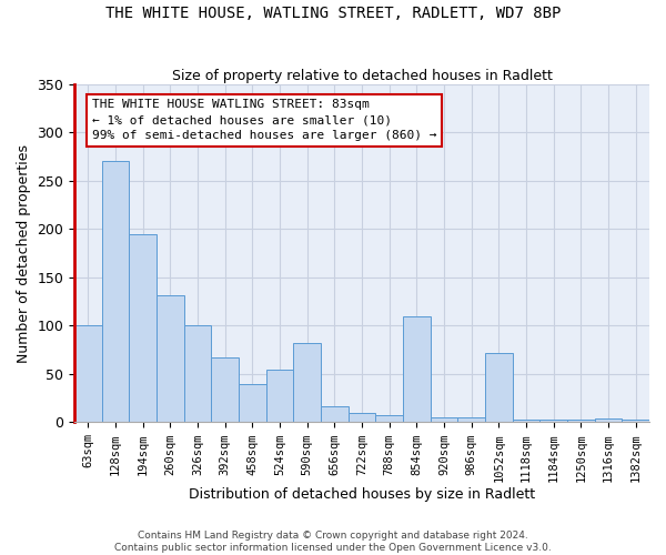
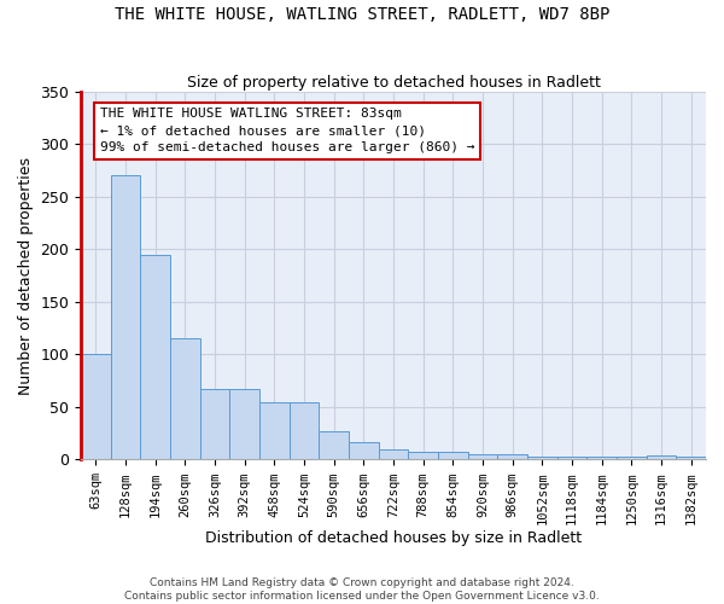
260sqm: 132 -> 115
326sqm: 100 -> 67
458sqm: 40 -> 54
590sqm: 82 -> 27
854sqm: 110 -> 8
1052sqm: 72 -> 3
